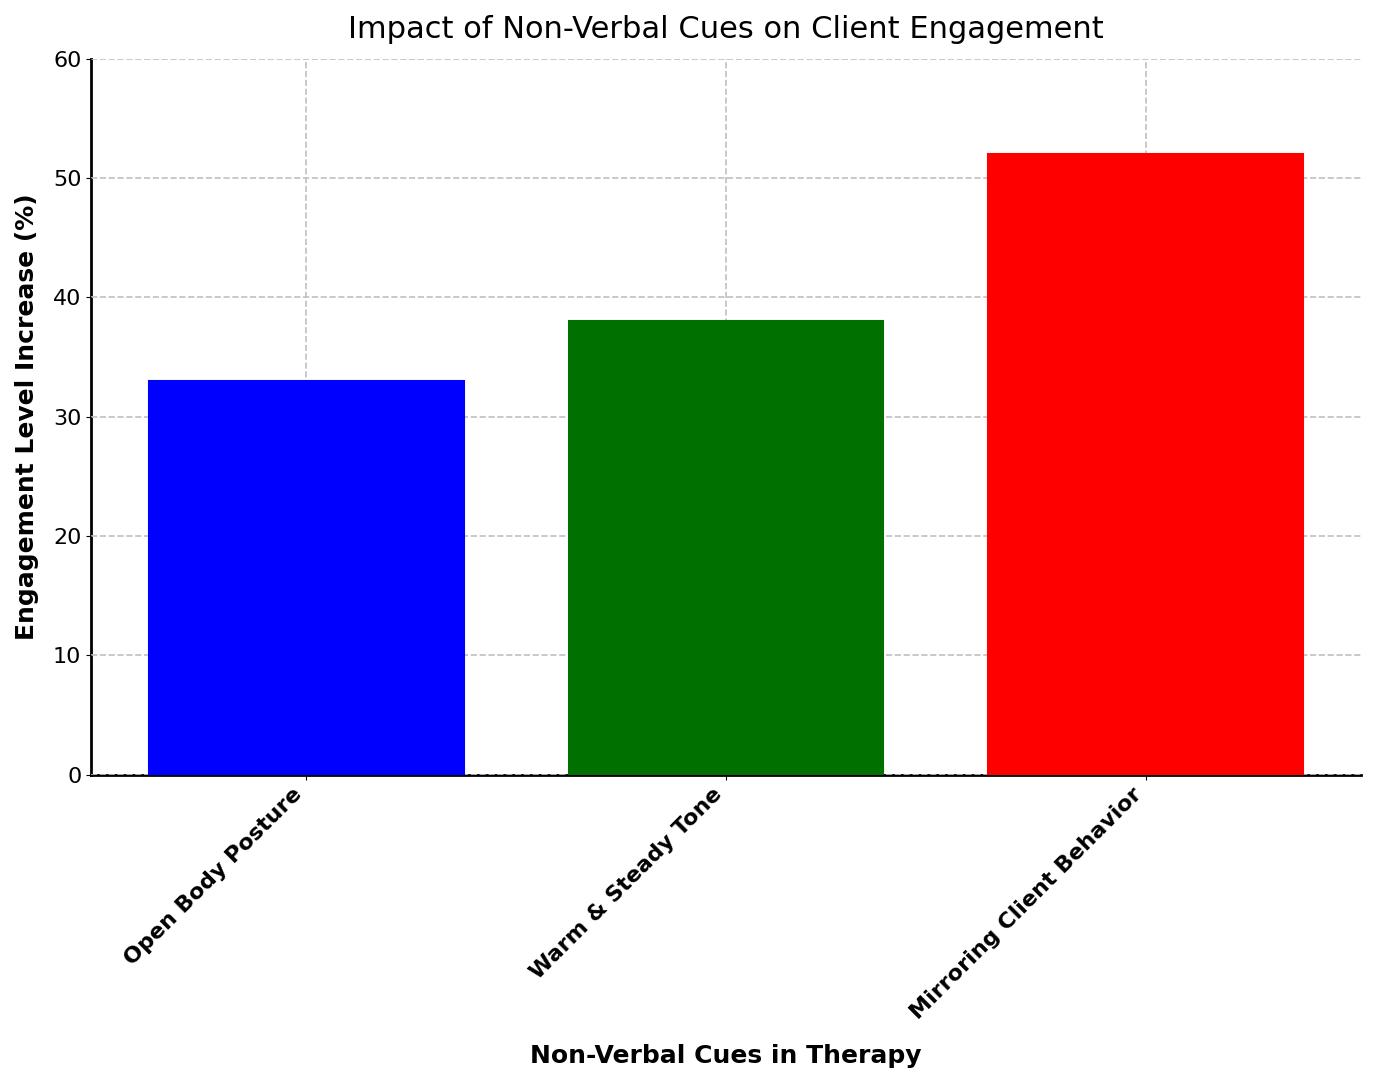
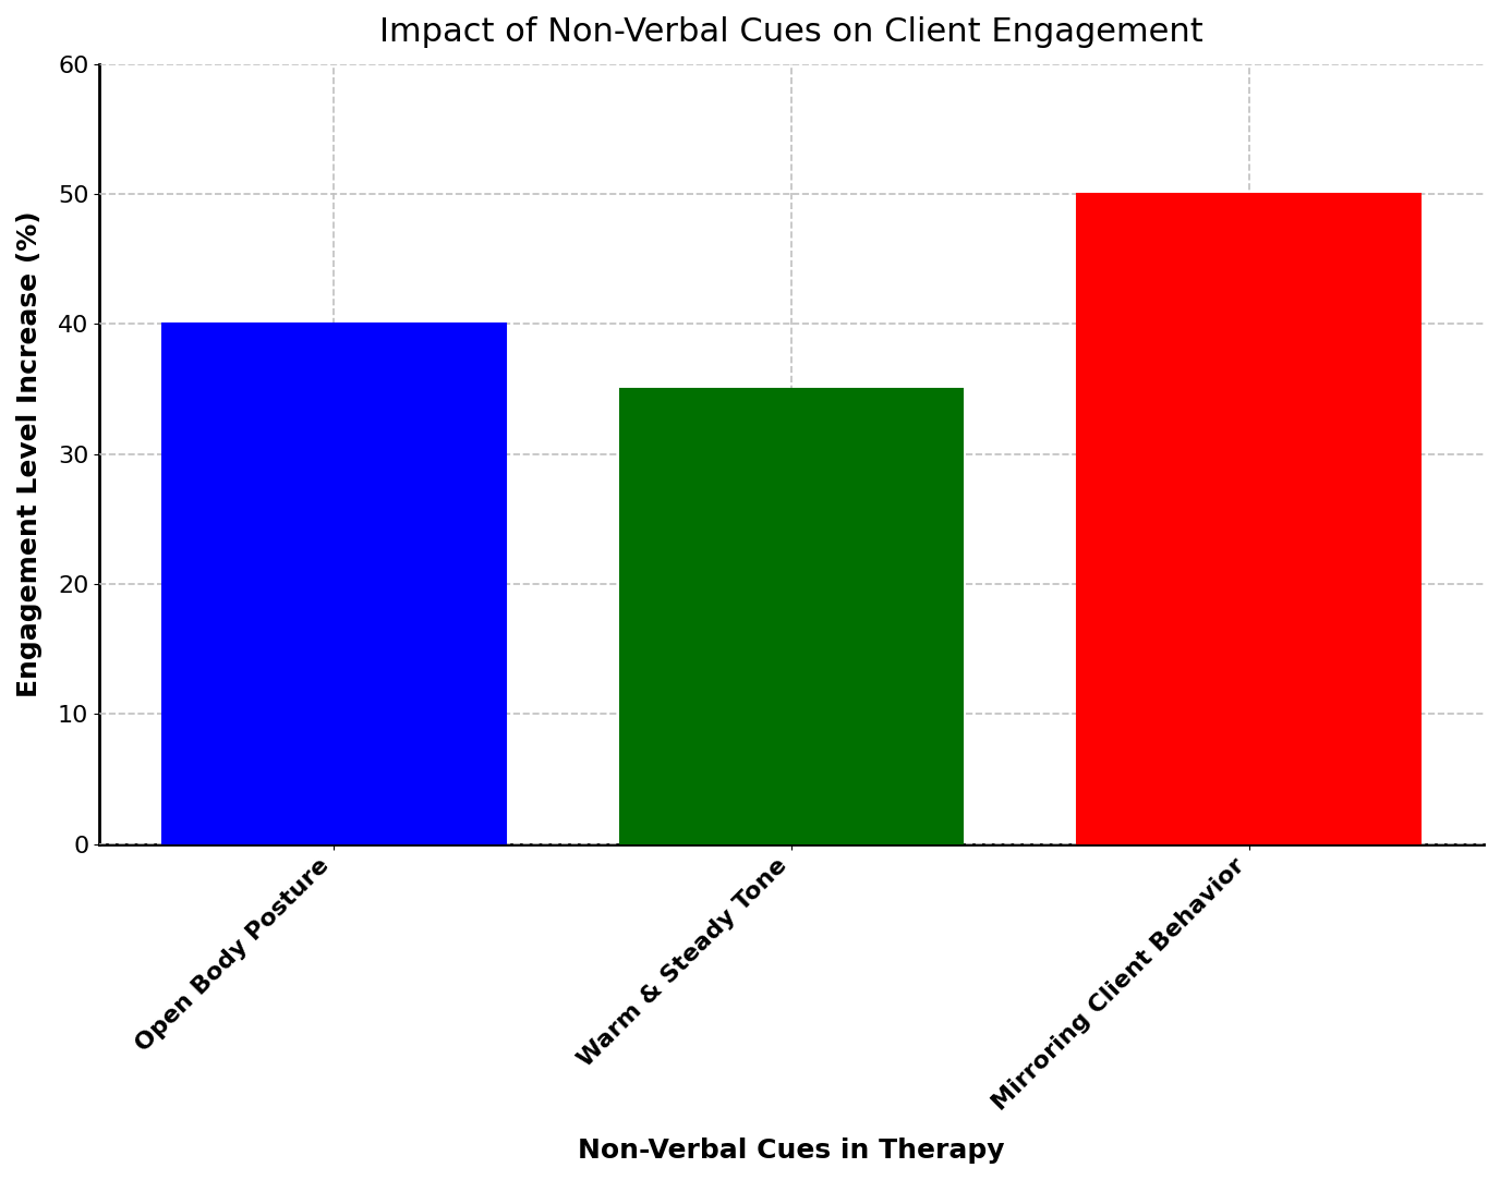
Open Body Posture: 33 -> 40
Warm & Steady Tone: 38 -> 35
Mirroring Client Behavior: 52 -> 50
